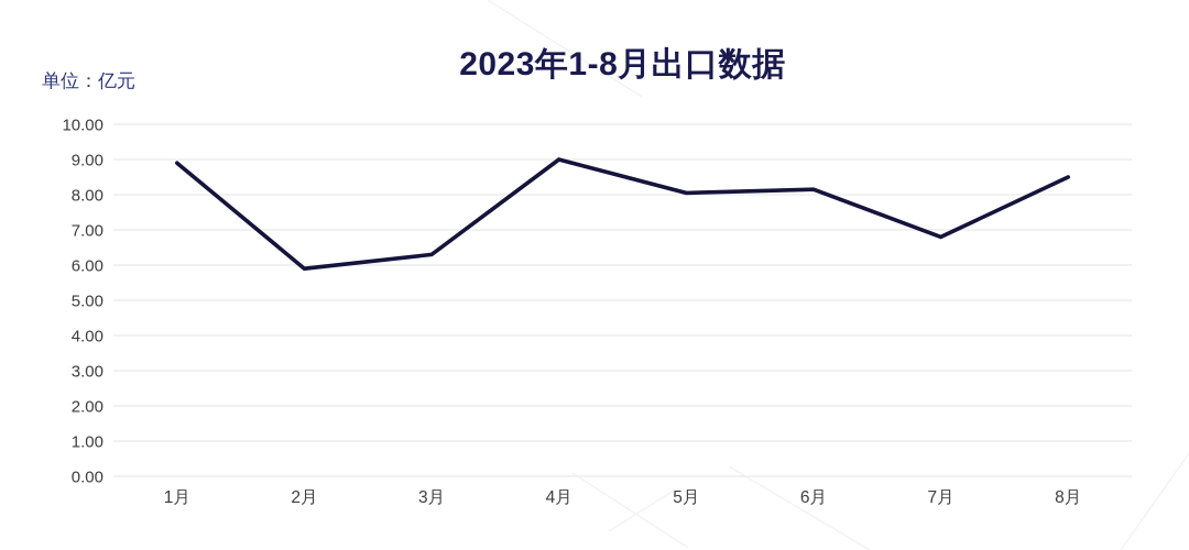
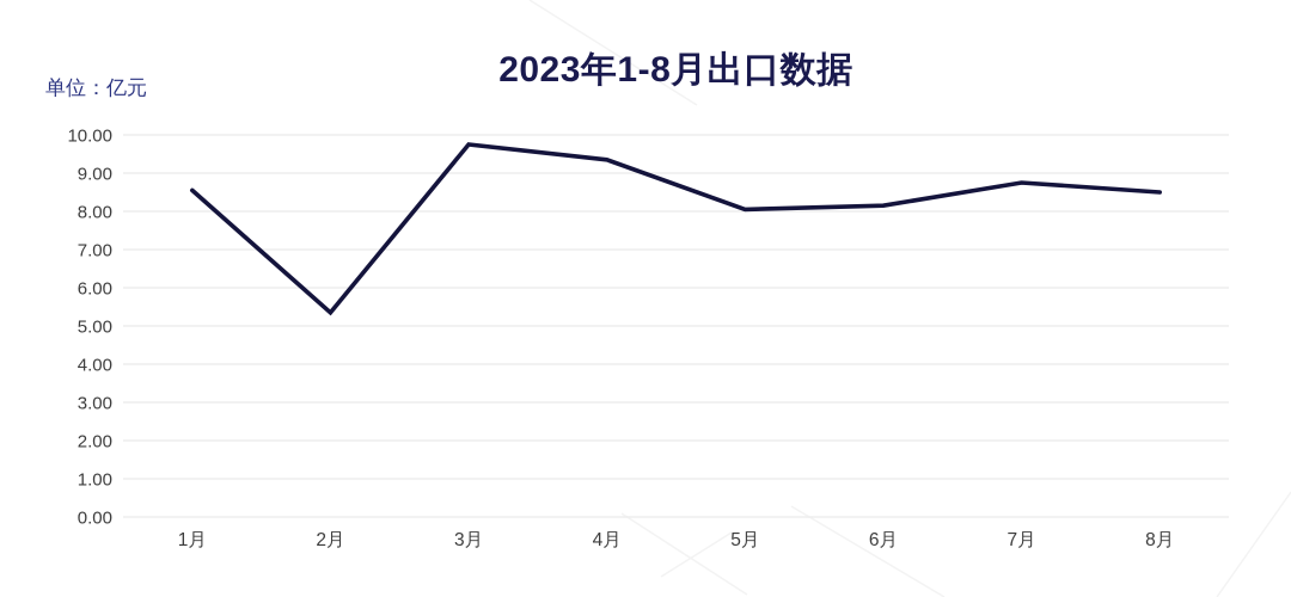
1月: 8.9 -> 8.6
2月: 5.9 -> 5.3
3月: 6.3 -> 9.8
4月: 9.0 -> 9.3
7月: 6.8 -> 8.8
